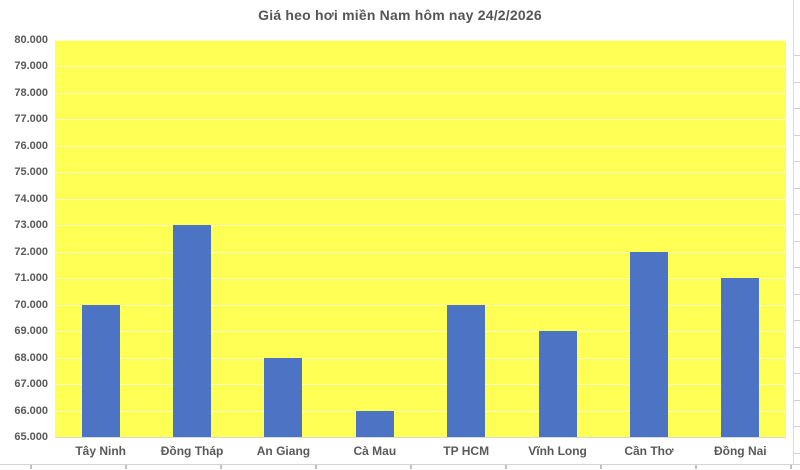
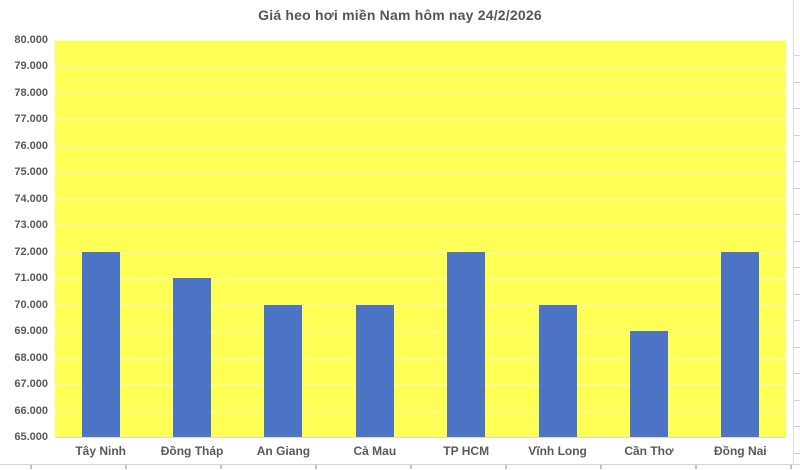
Tây Ninh: 70000 -> 72000
Đồng Tháp: 73000 -> 71000
An Giang: 68000 -> 70000
Cà Mau: 66000 -> 70000
TP HCM: 70000 -> 72000
Vĩnh Long: 69000 -> 70000
Cần Thơ: 72000 -> 69000
Đồng Nai: 71000 -> 72000
